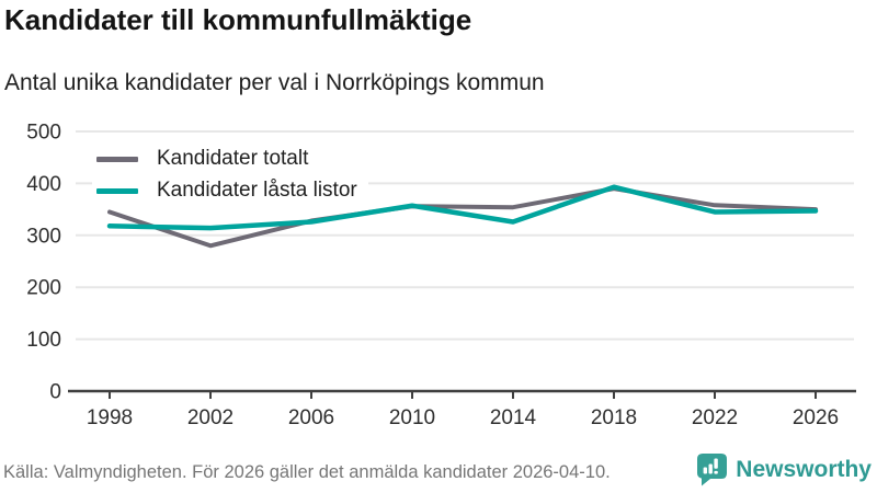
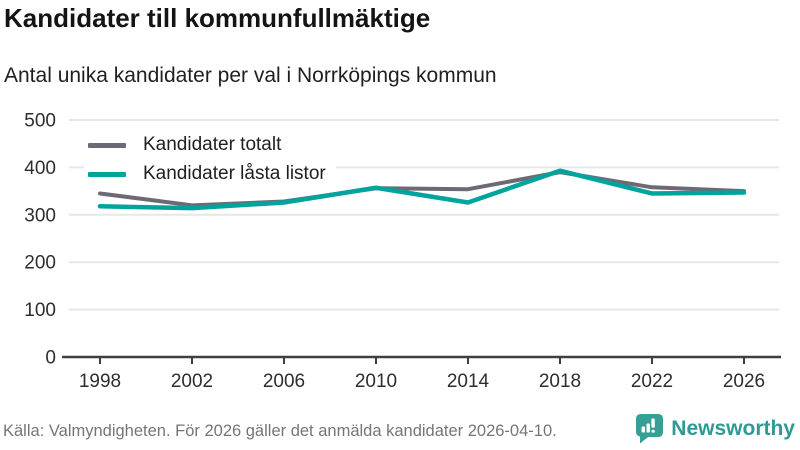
Kandidater totalt/2002: 280 -> 320
